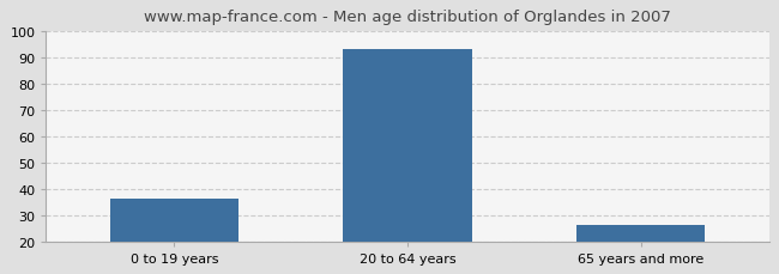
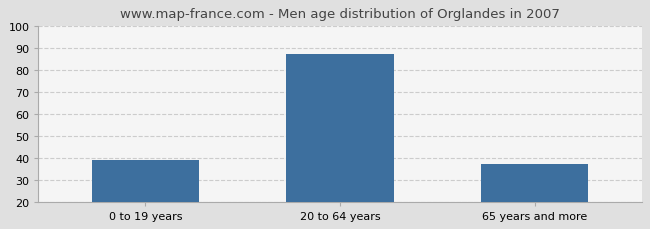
0 to 19 years: 36 -> 39
20 to 64 years: 93 -> 87
65 years and more: 26 -> 37
